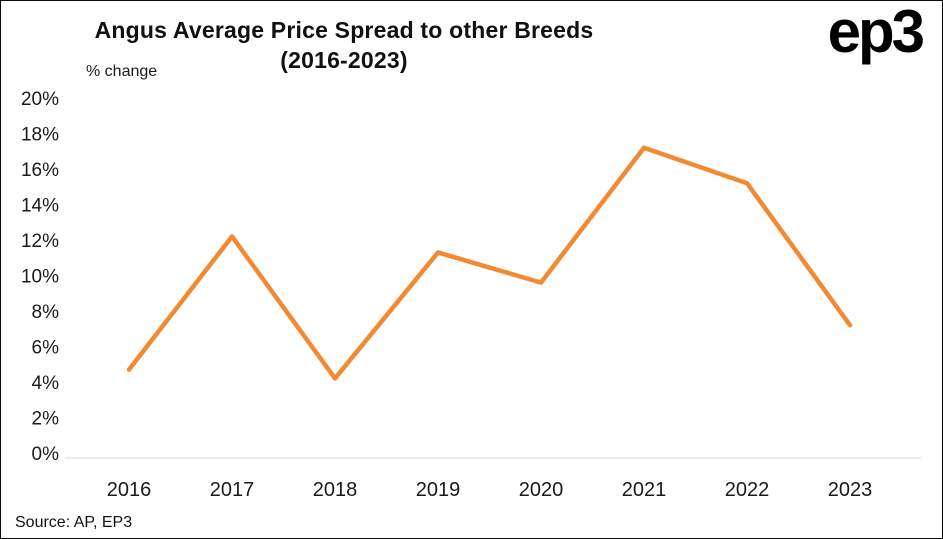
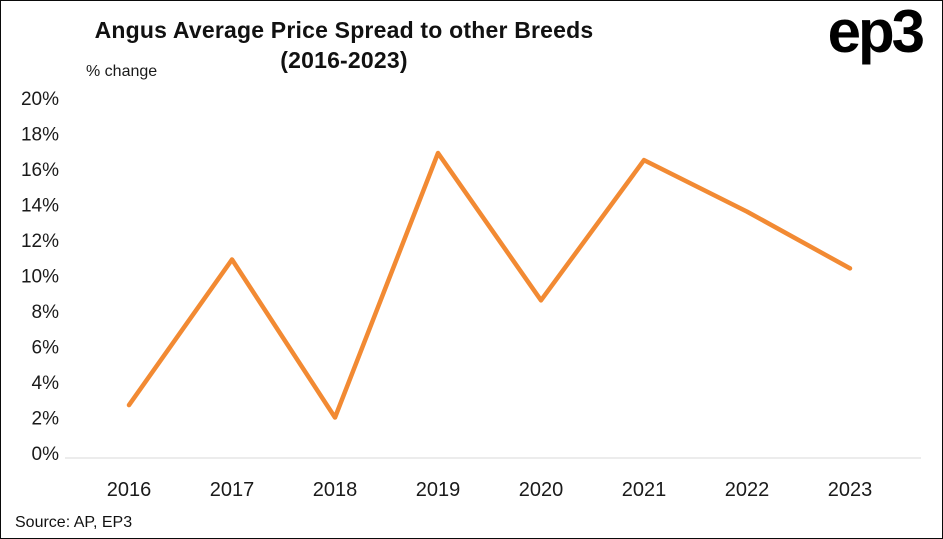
2016: 4.7% -> 2.7%
2017: 12.2% -> 10.9%
2018: 4.2% -> 2.0%
2019: 11.3% -> 16.9%
2020: 9.6% -> 8.6%
2021: 17.2% -> 16.5%
2022: 15.2% -> 13.6%
2023: 7.2% -> 10.4%
